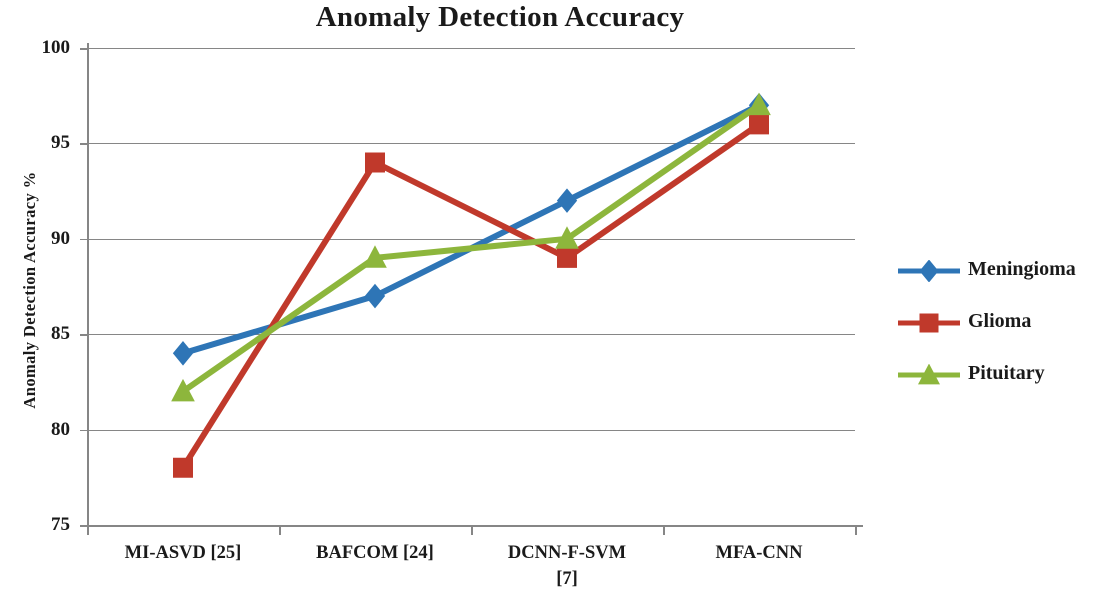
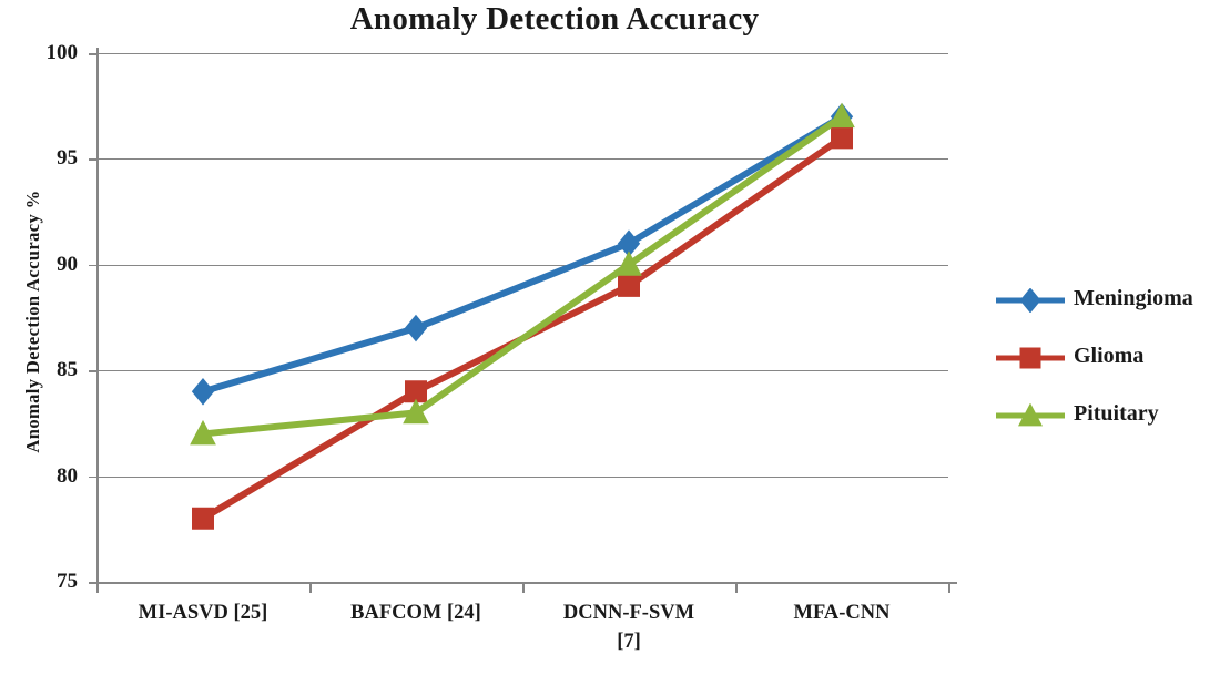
Glioma/BAFCOM [24]: 94 -> 84
Pituitary/BAFCOM [24]: 89 -> 83
Meningioma/DCNN-F-SVM [7]: 92 -> 91
